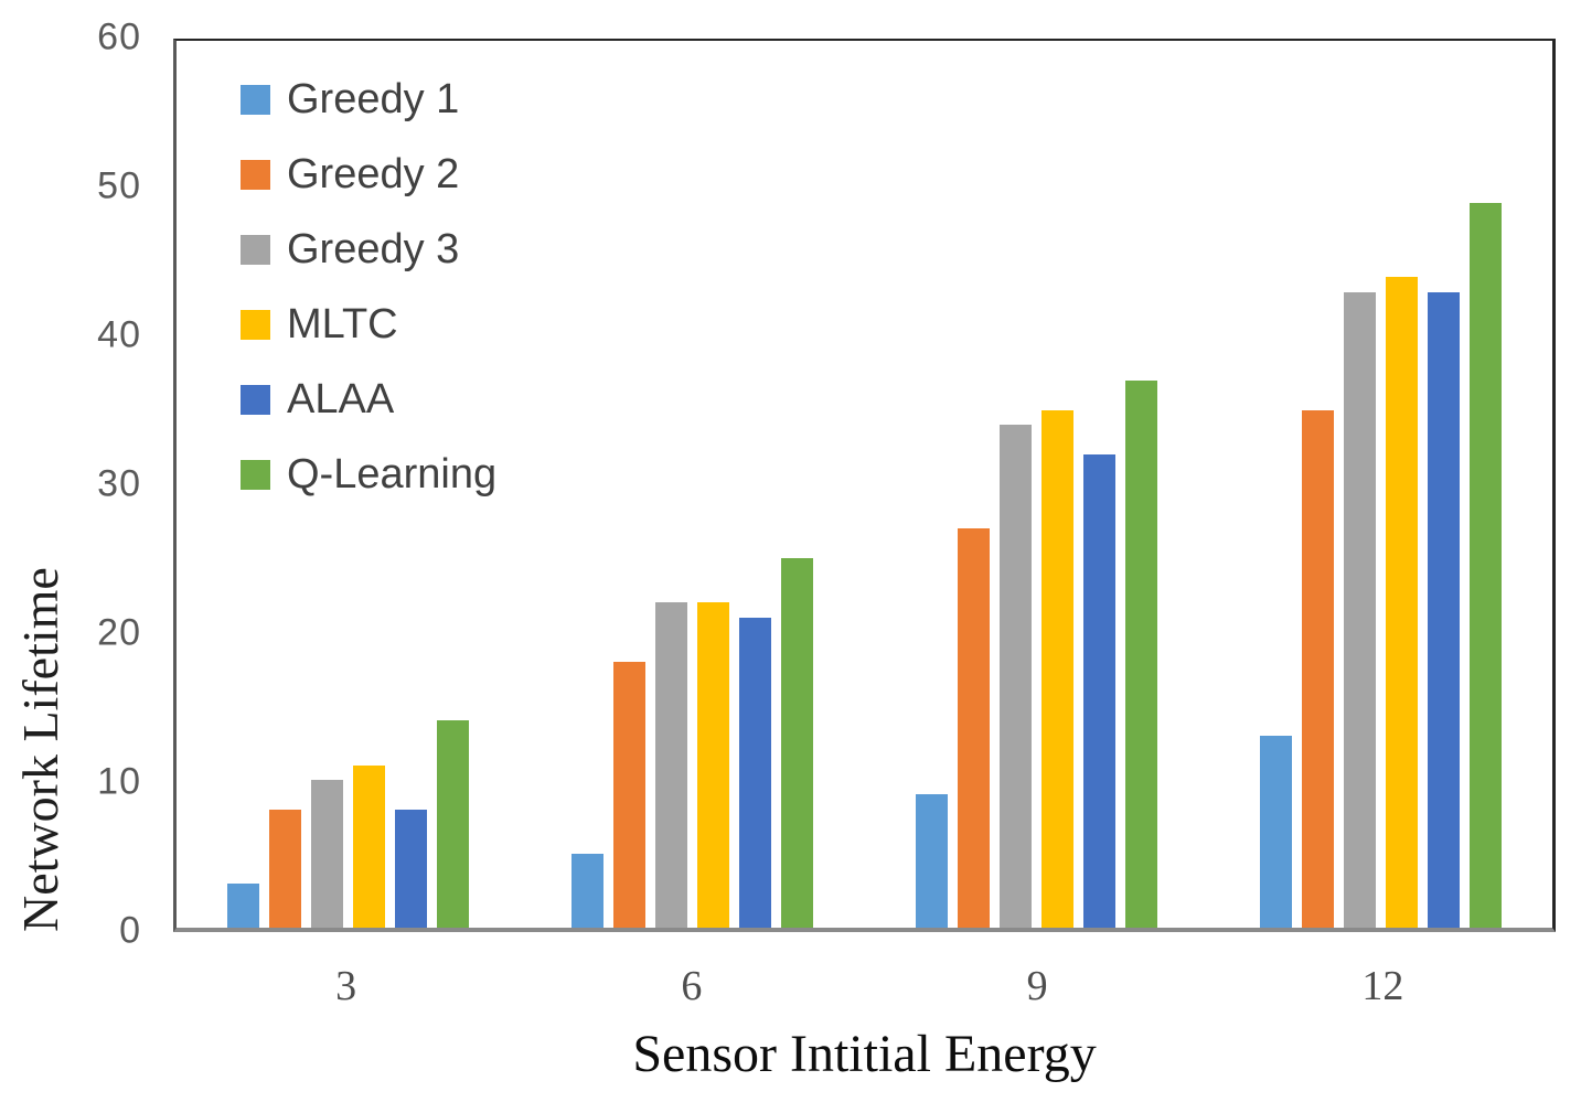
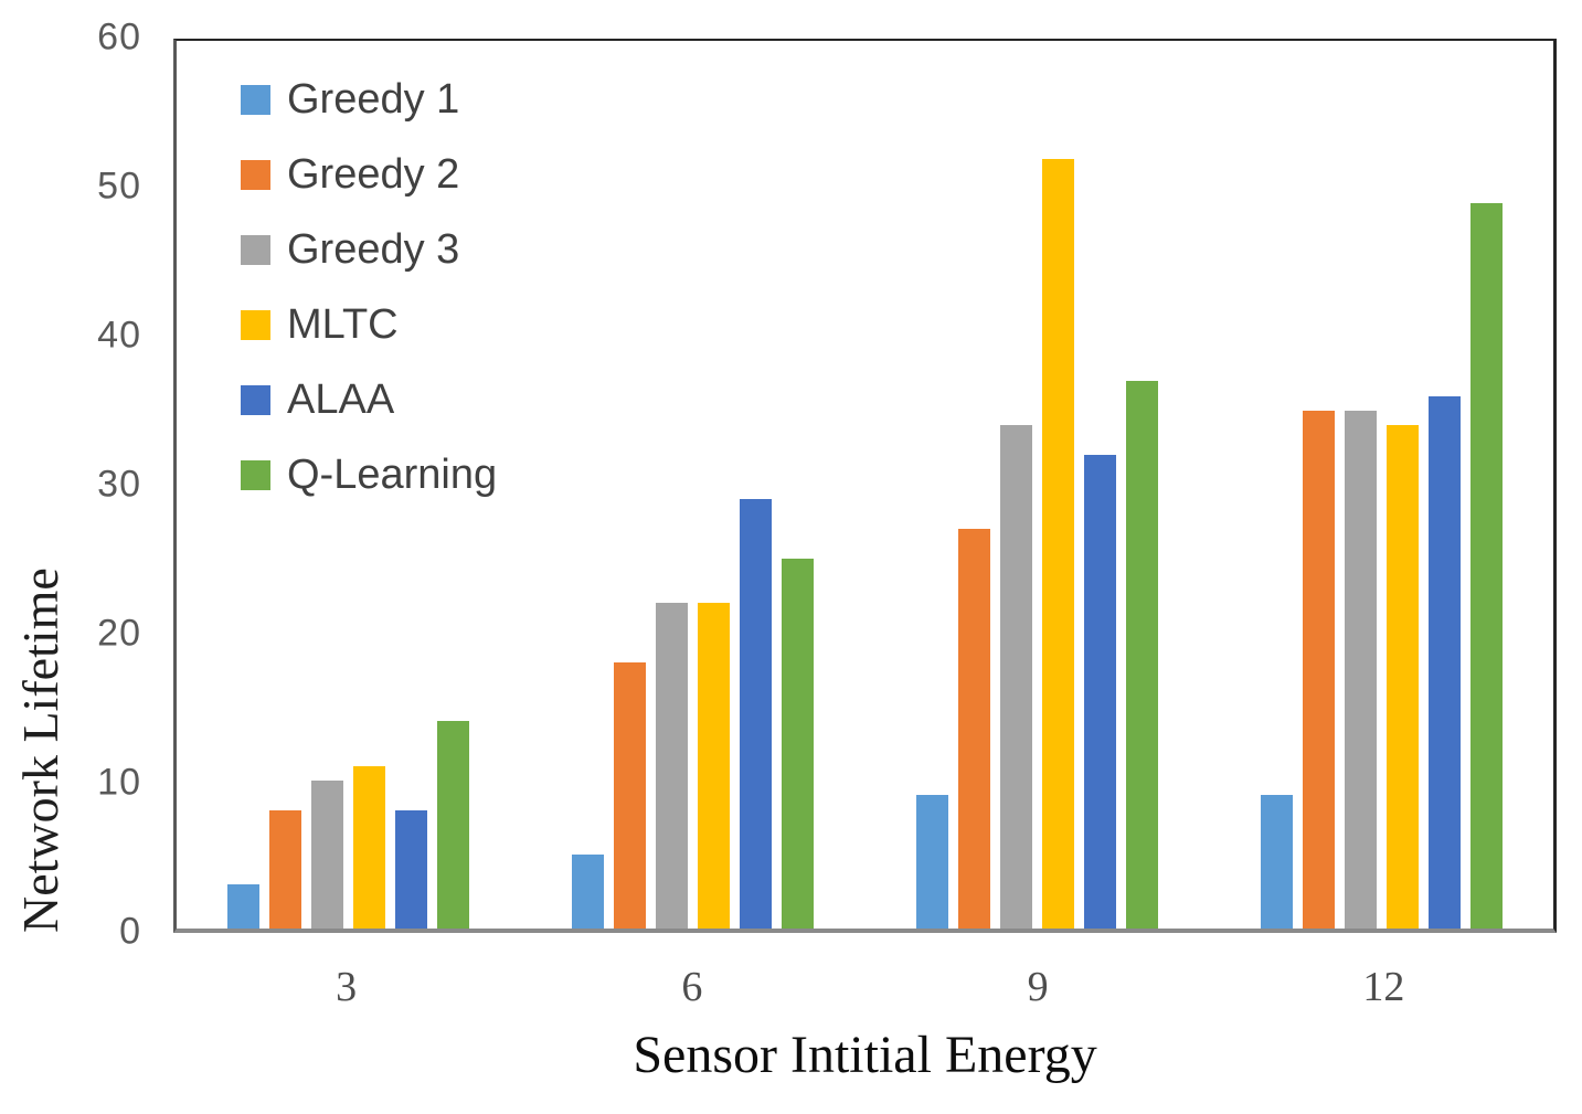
ALAA/6: 21 -> 29
MLTC/9: 35 -> 52
Greedy 1/12: 13 -> 9
Greedy 3/12: 43 -> 35
MLTC/12: 44 -> 34
ALAA/12: 43 -> 36
